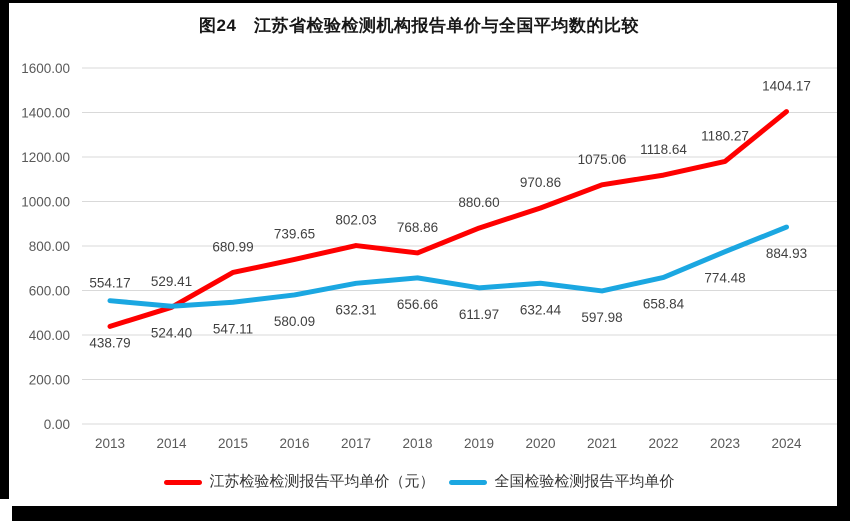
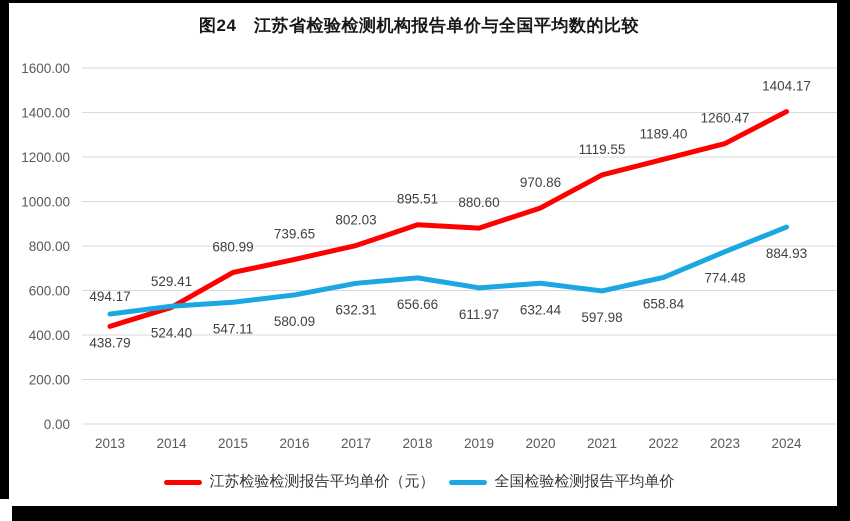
全国检验检测报告平均单价/2013: 554.17 -> 494.17
江苏检验检测报告平均单价（元）/2018: 768.86 -> 895.51
江苏检验检测报告平均单价（元）/2021: 1075.06 -> 1119.55
江苏检验检测报告平均单价（元）/2022: 1118.64 -> 1189.40
江苏检验检测报告平均单价（元）/2023: 1180.27 -> 1260.47
